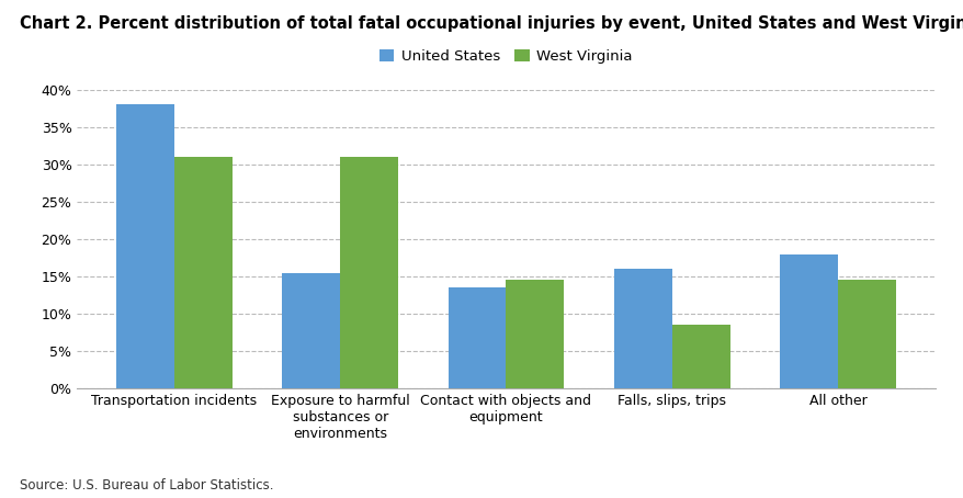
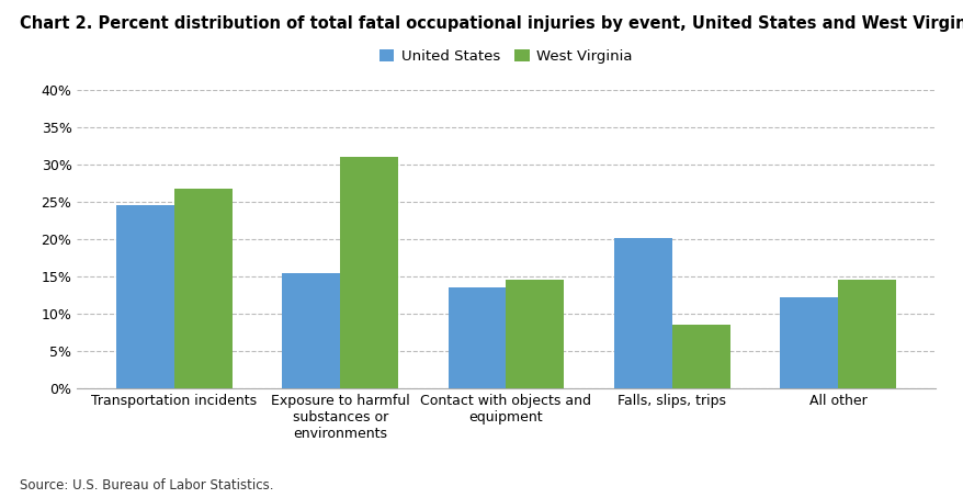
United States/Transportation incidents: 38.0% -> 24.6%
West Virginia/Transportation incidents: 31.0% -> 26.8%
United States/Falls, slips, trips: 16.0% -> 20.2%
United States/All other: 18.0% -> 12.2%
